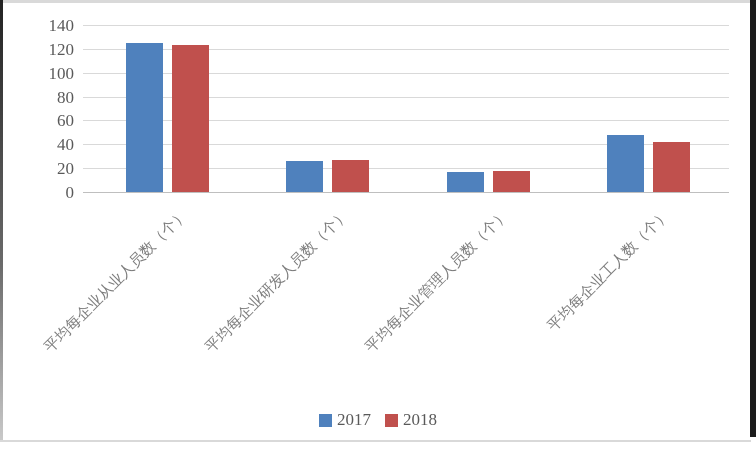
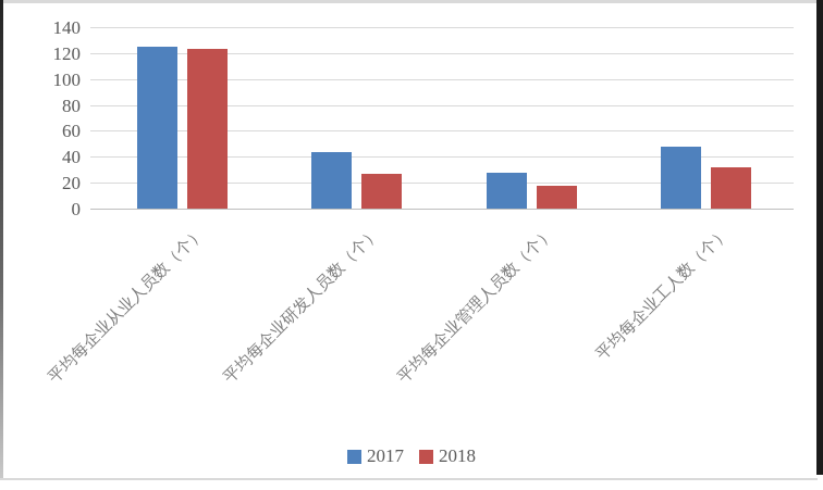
2017/平均每企业研发人员数（个）: 26 -> 44
2017/平均每企业管理人员数（个）: 17 -> 28
2018/平均每企业工人数（个）: 42 -> 32
